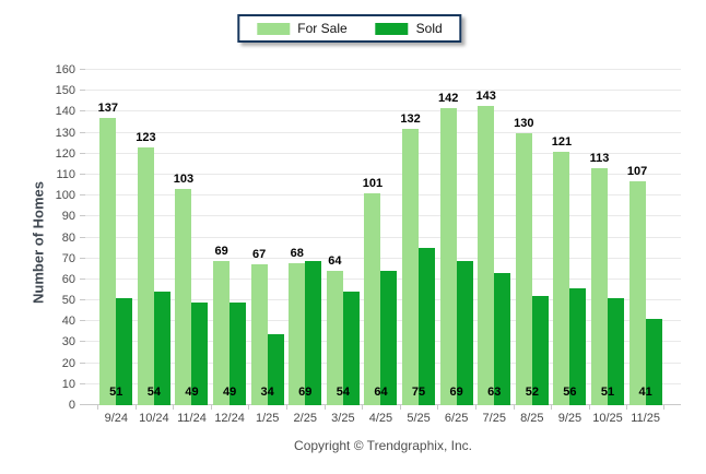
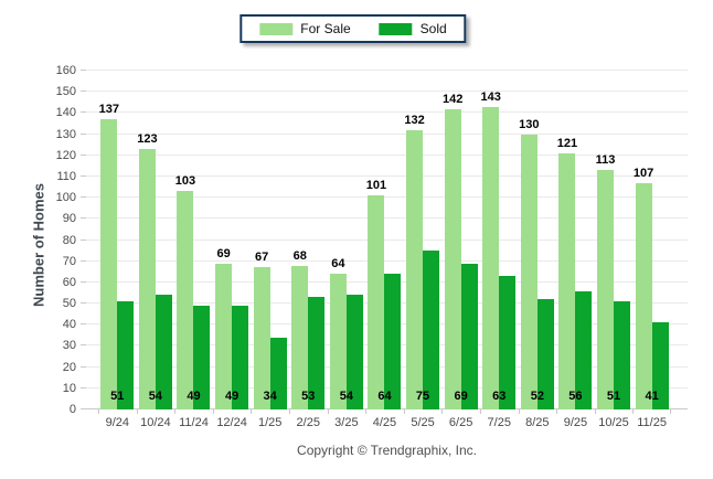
Sold/2/25: 69 -> 53
